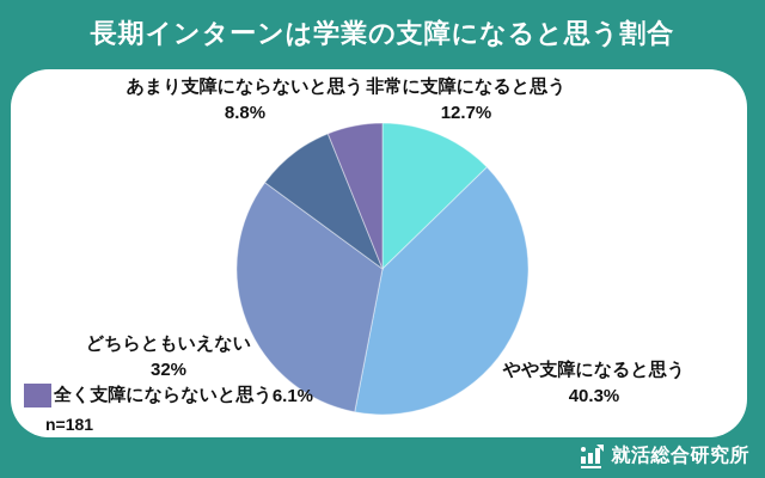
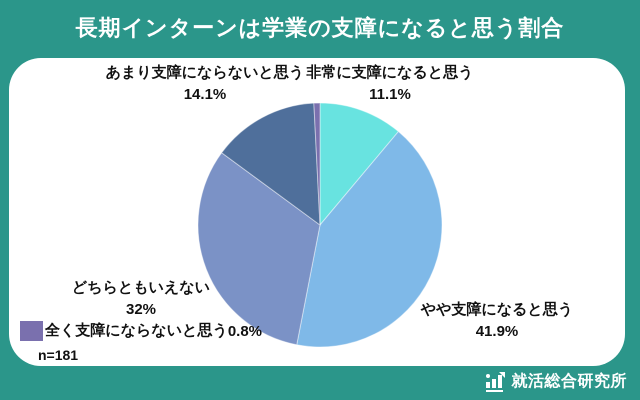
非常に支障になると思う: 12.7% -> 11.1%
やや支障になると思う: 40.3% -> 41.9%
あまり支障にならないと思う: 8.8% -> 14.1%
全く支障にならないと思う: 6.1% -> 0.8%
